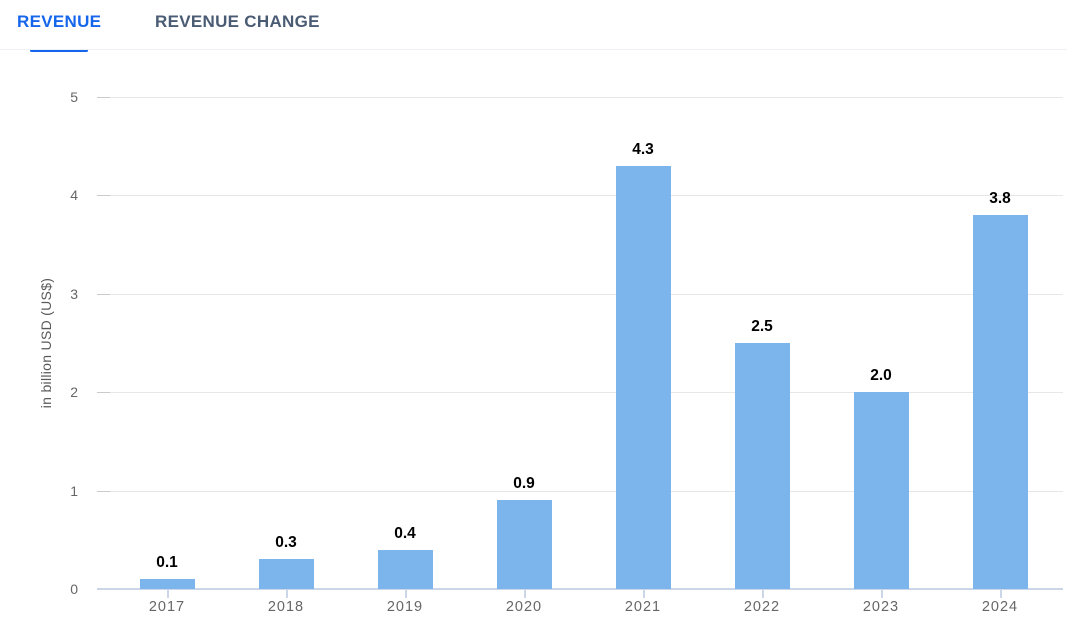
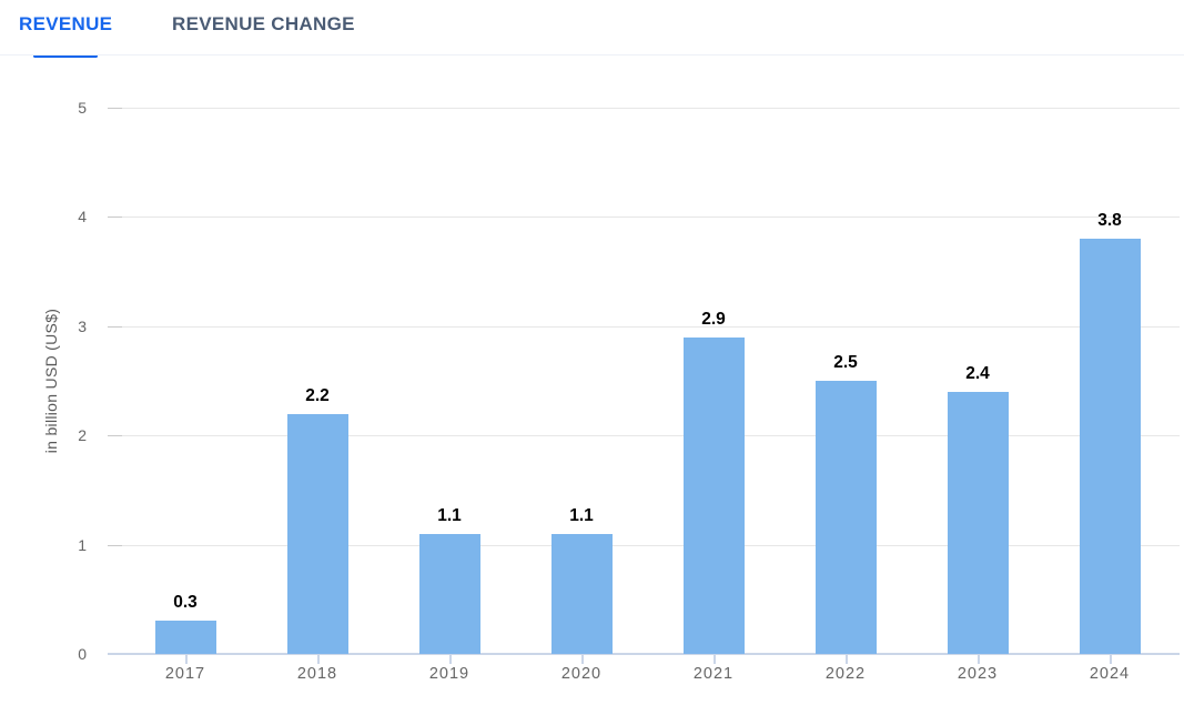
2017: 0.1 -> 0.3
2018: 0.3 -> 2.2
2019: 0.4 -> 1.1
2020: 0.9 -> 1.1
2021: 4.3 -> 2.9
2023: 2.0 -> 2.4
